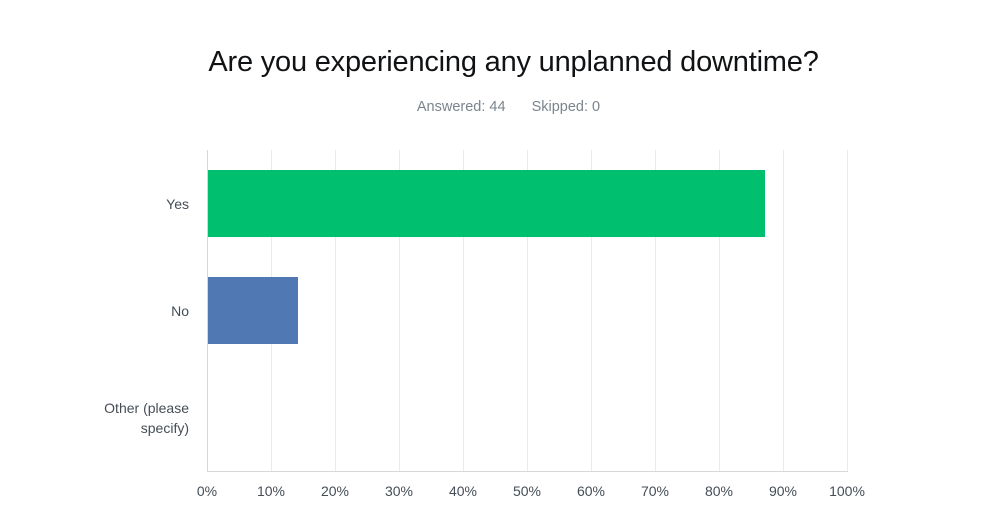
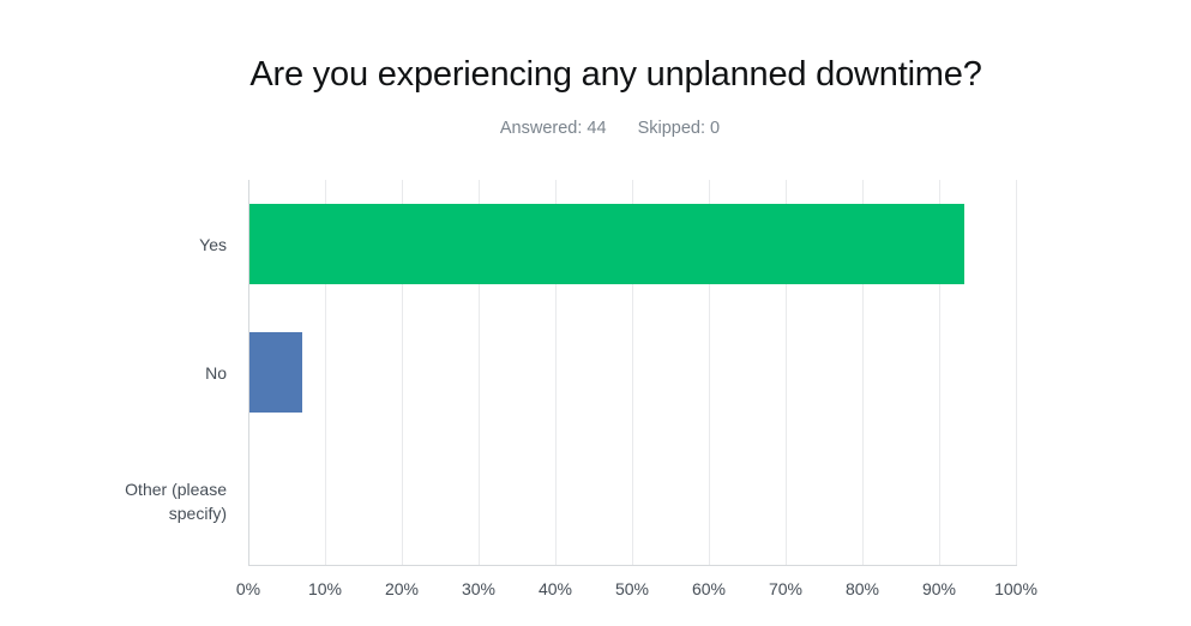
Yes: 87% -> 93%
No: 14% -> 7%
